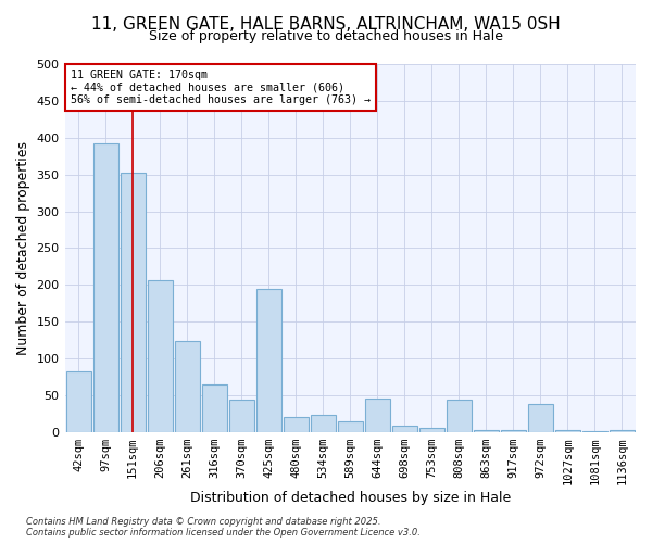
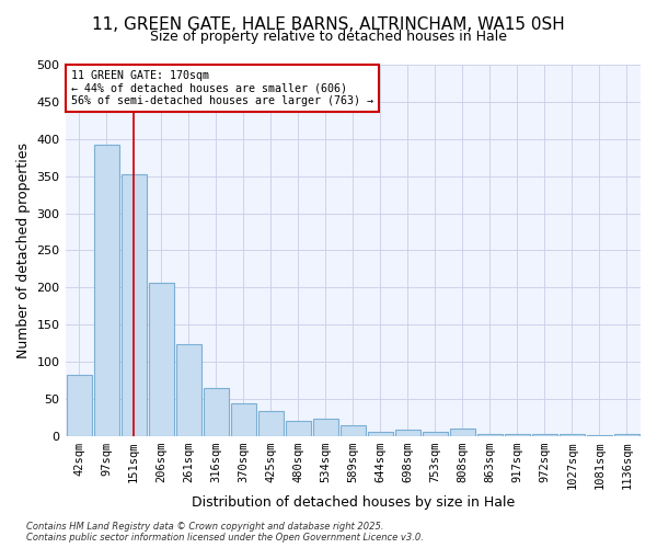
425sqm: 194 -> 34
644sqm: 46 -> 6
808sqm: 44 -> 10
972sqm: 38 -> 2
